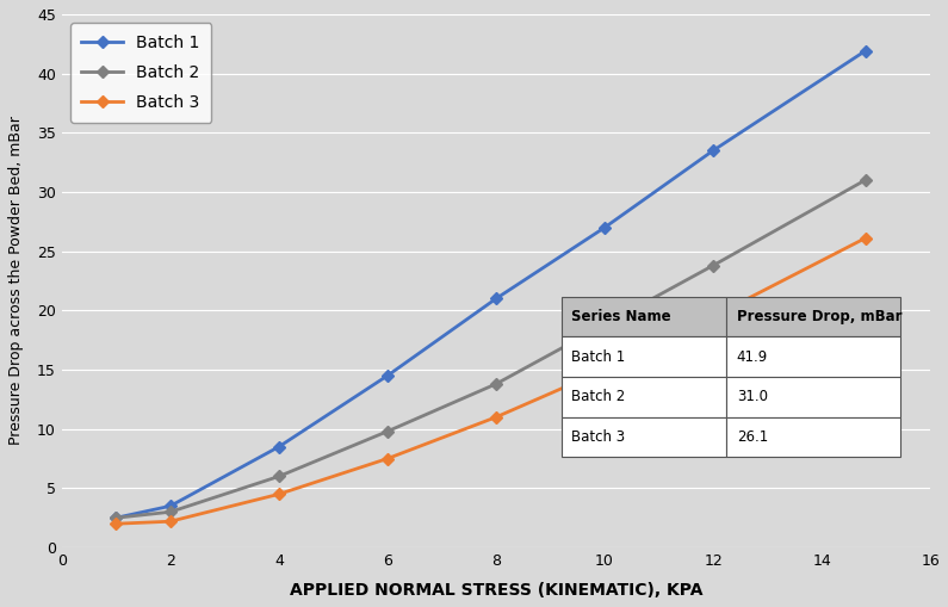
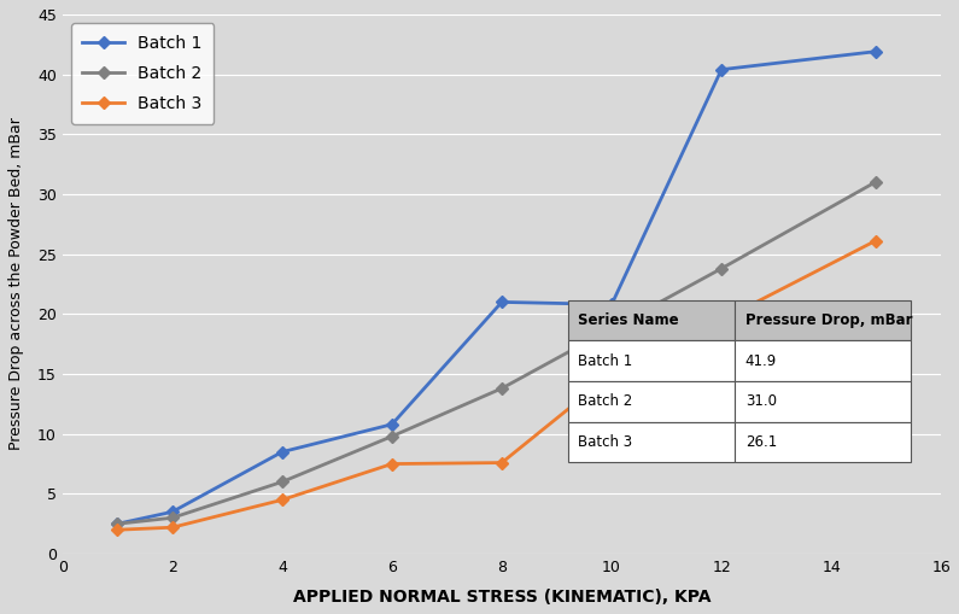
Batch 1/6: 14.5 -> 10.8
Batch 3/8: 11.0 -> 7.6
Batch 1/10: 27.0 -> 20.8
Batch 1/12: 33.5 -> 40.4
